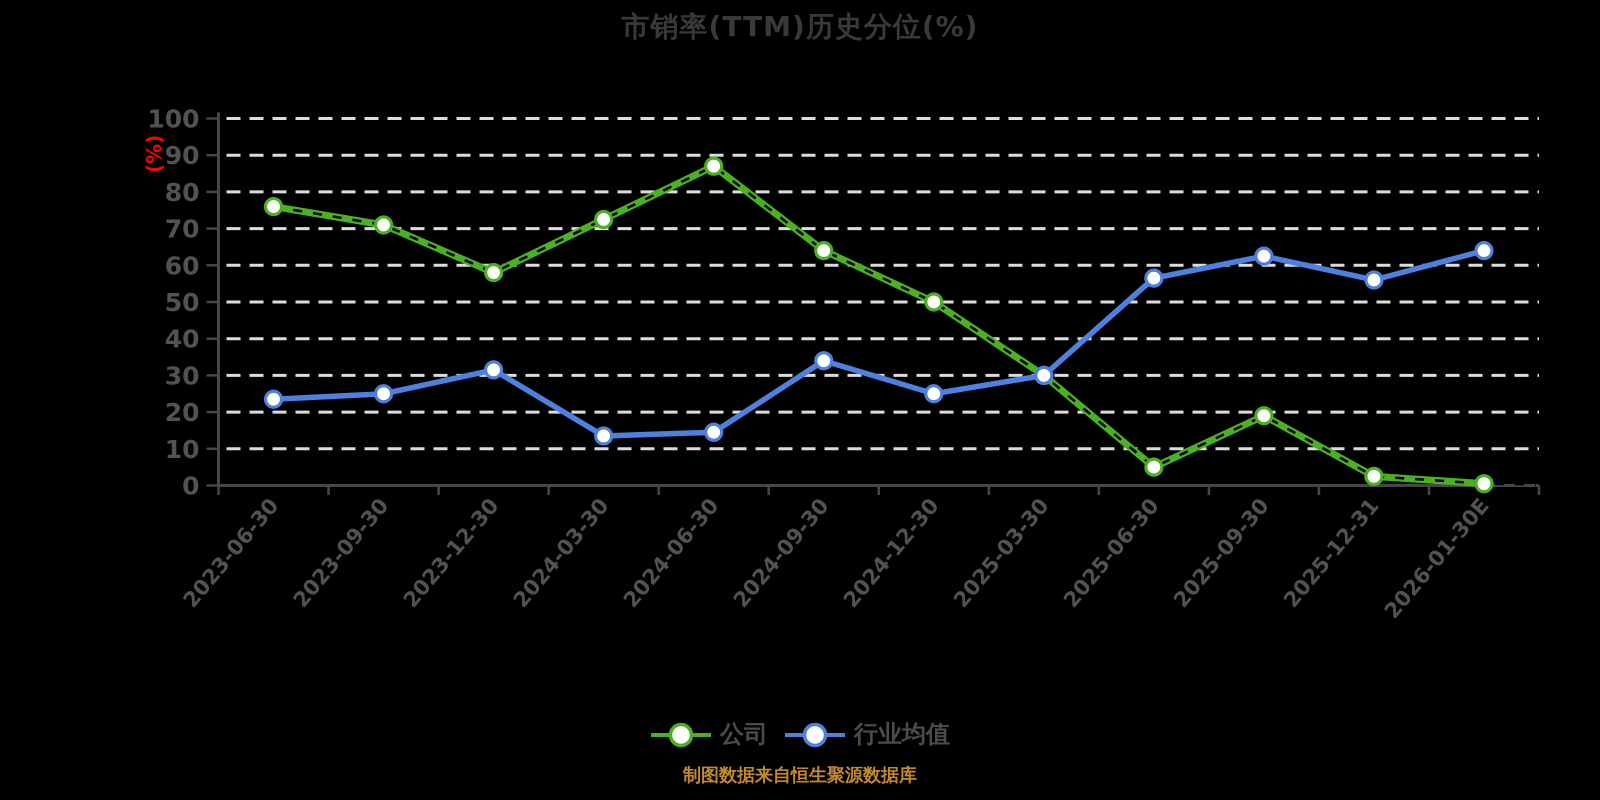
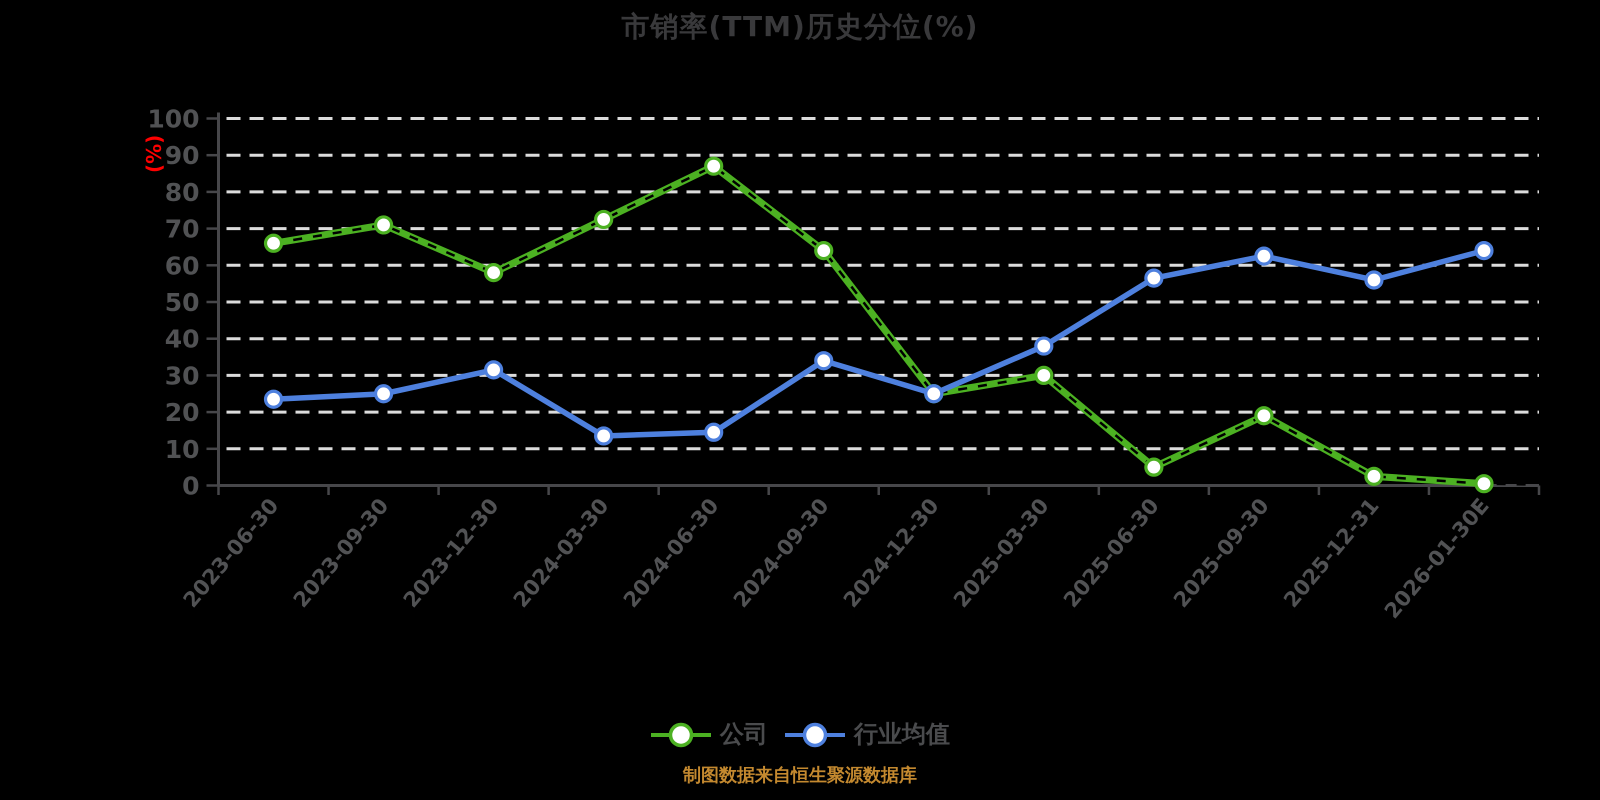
公司/2023-06-30: 76 -> 66
公司/2024-12-30: 50 -> 25
行业均值/2025-03-30: 30 -> 38
